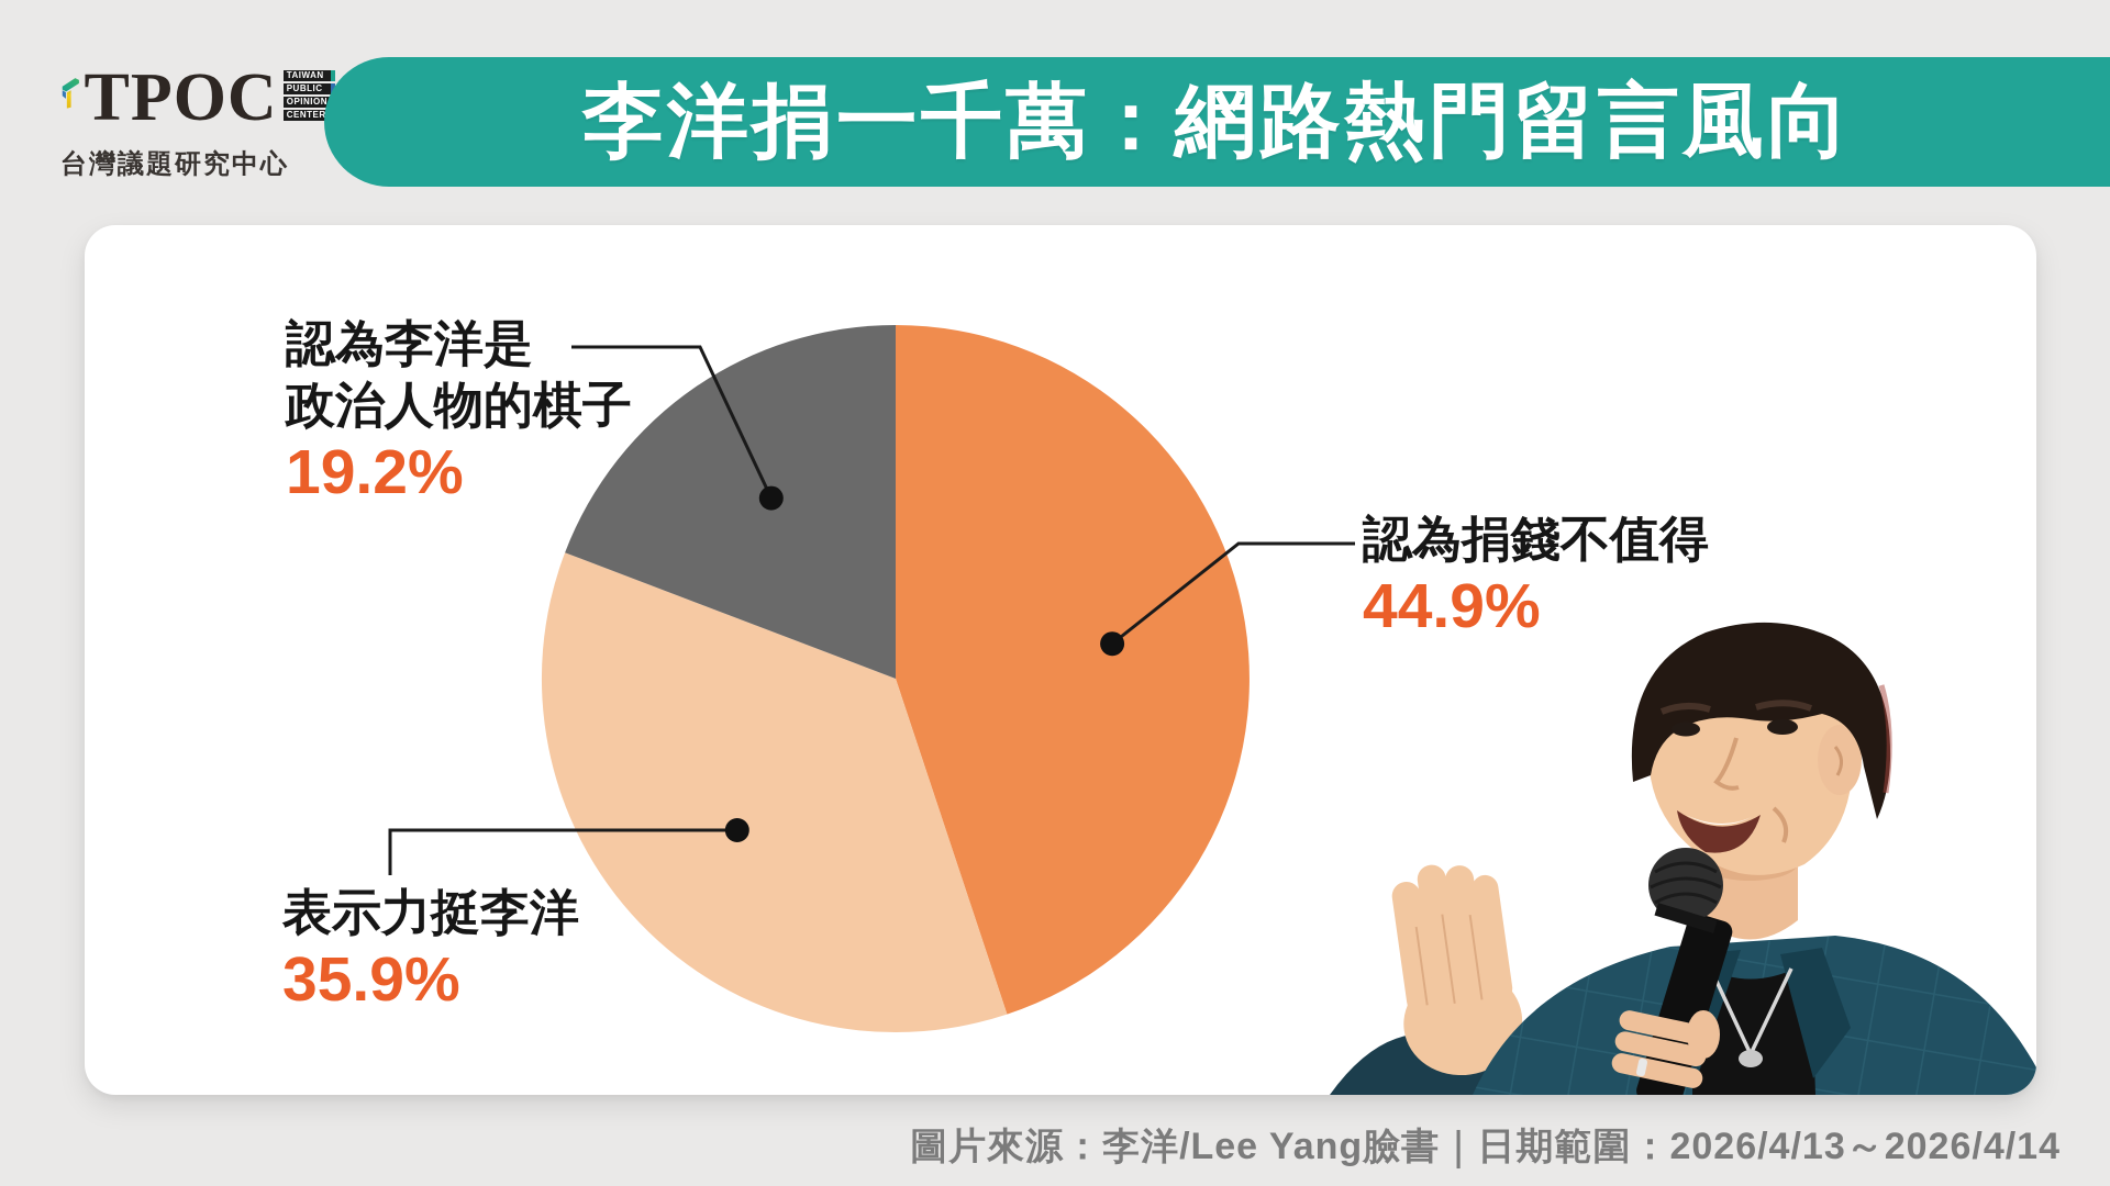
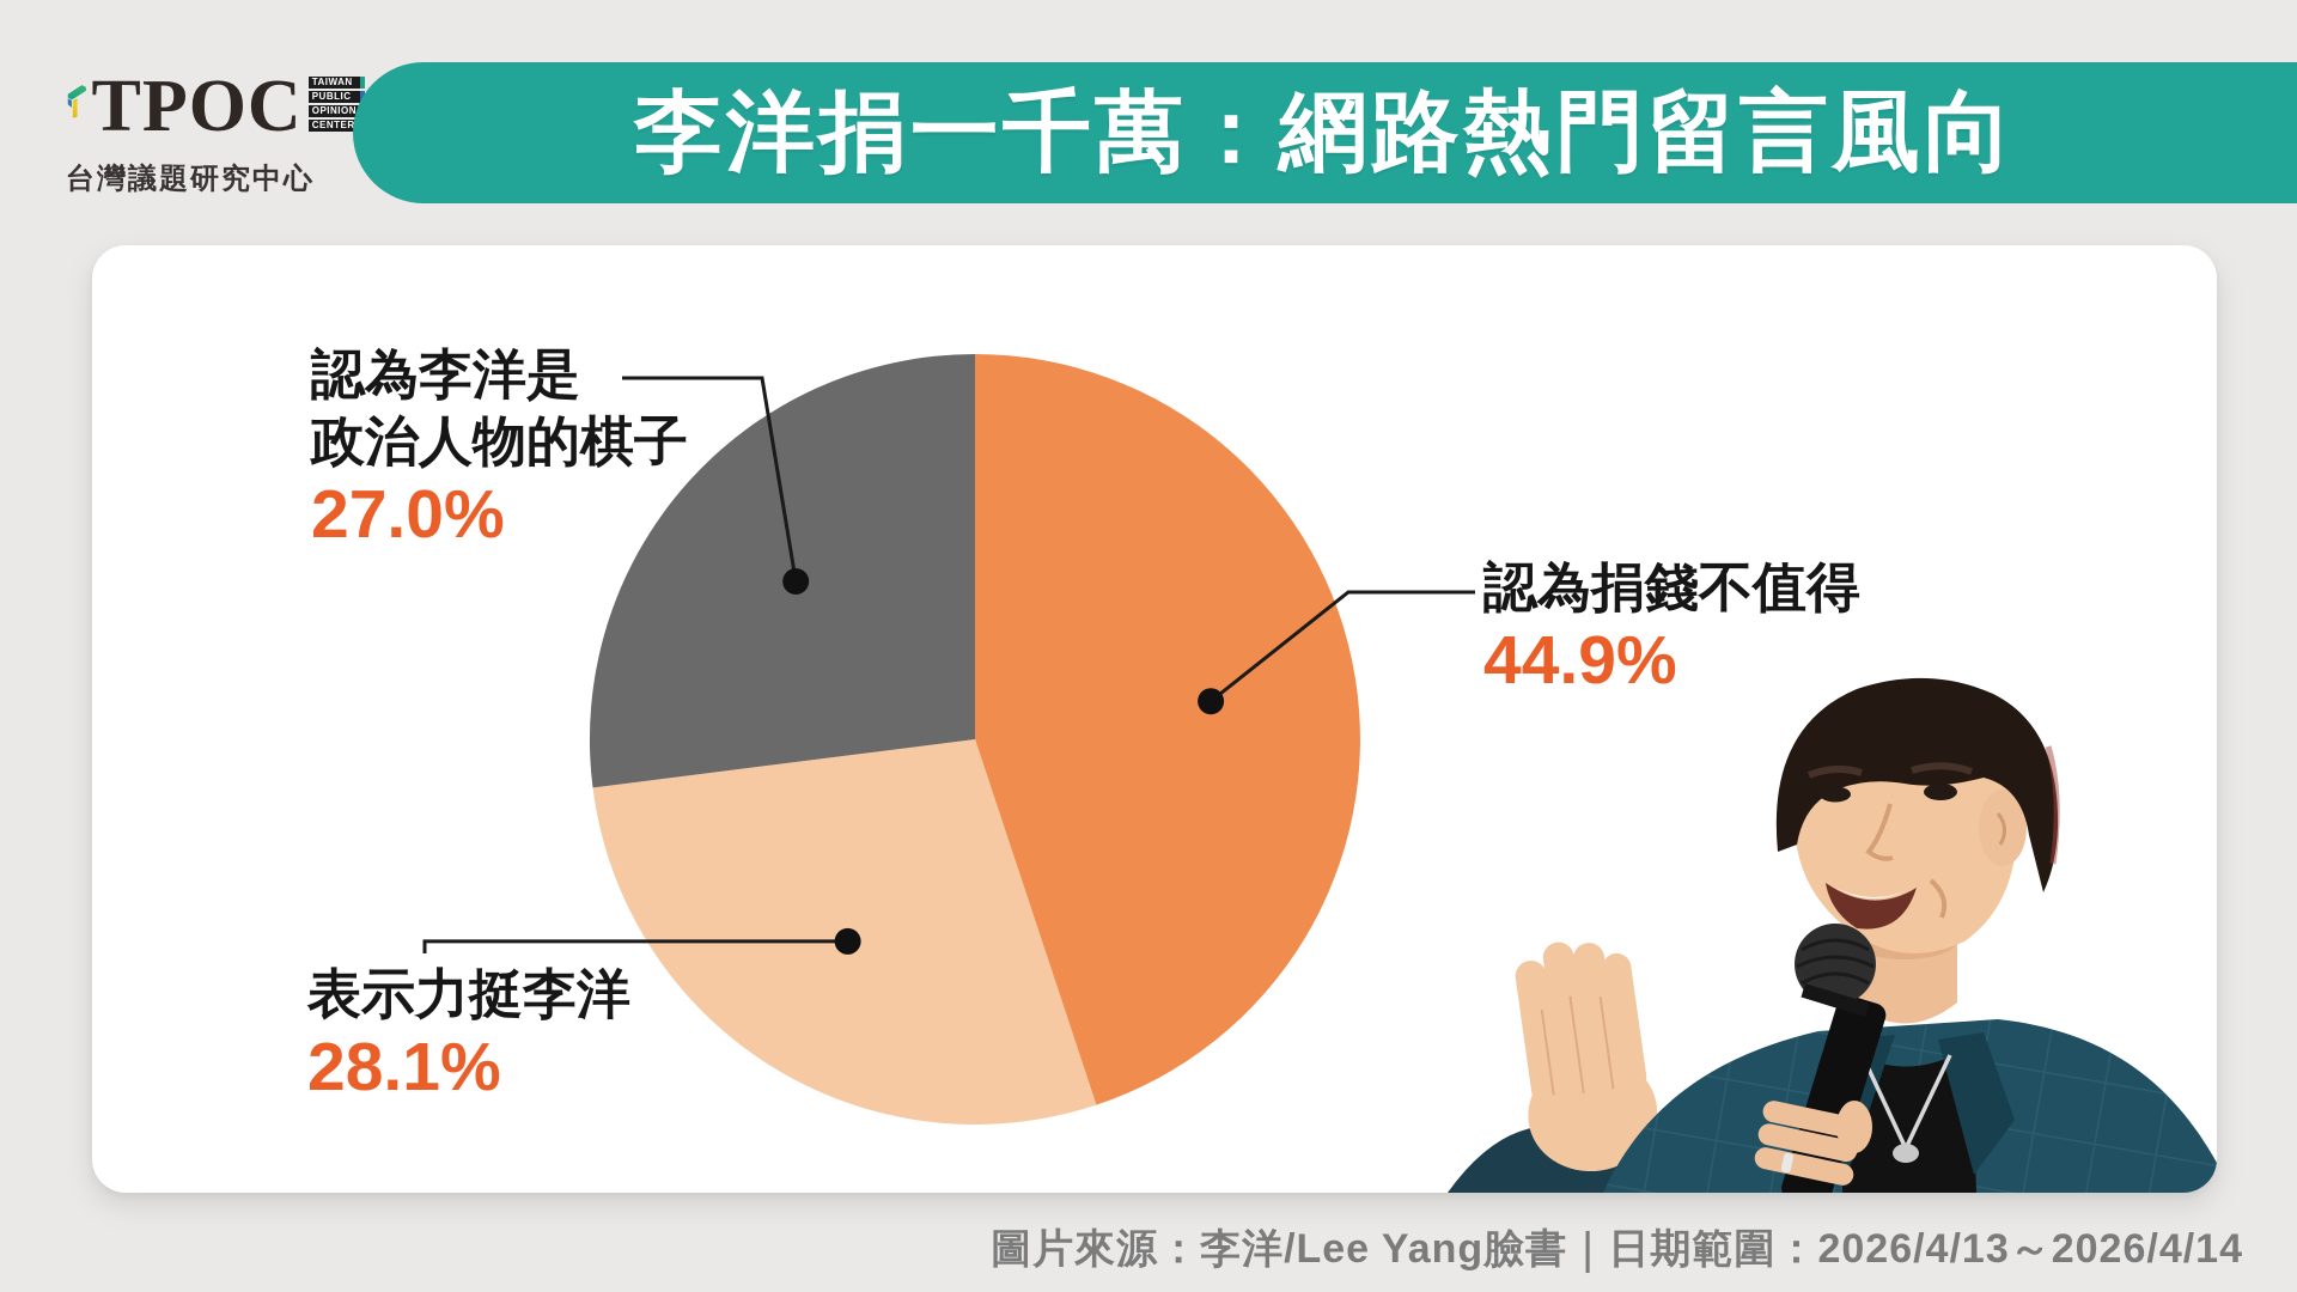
表示力挺李洋: 35.9% -> 28.1%
認為李洋是政治人物的棋子: 19.2% -> 27.0%
